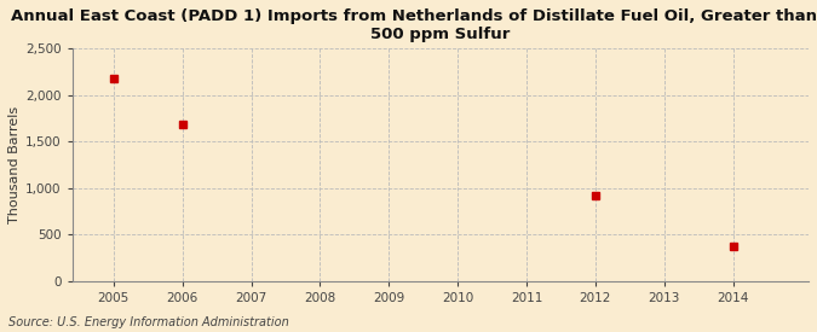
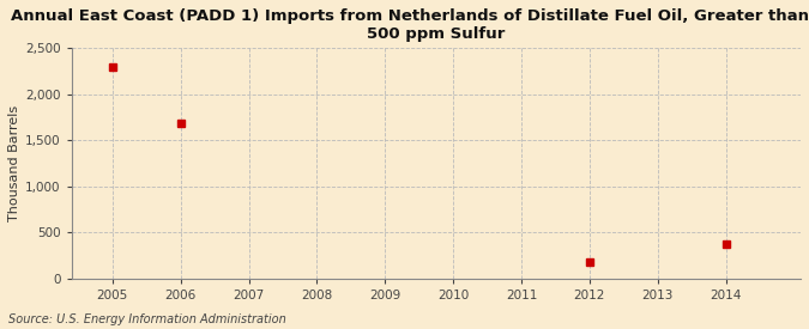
2005: 2,180 -> 2,300
2012: 920 -> 170
